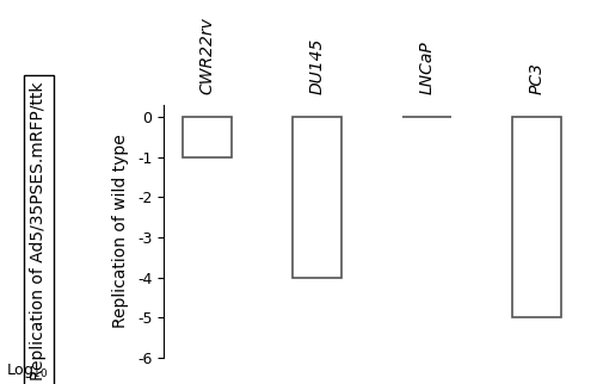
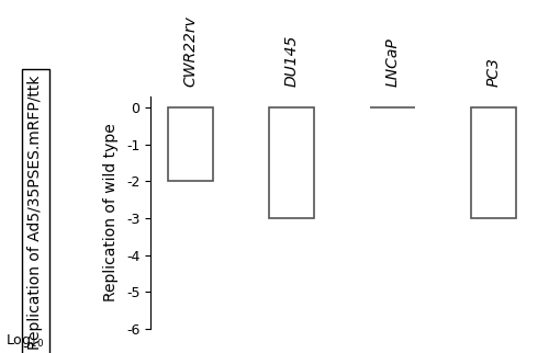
CWR22rv: -1 -> -2
DU145: -4 -> -3
PC3: -5 -> -3
